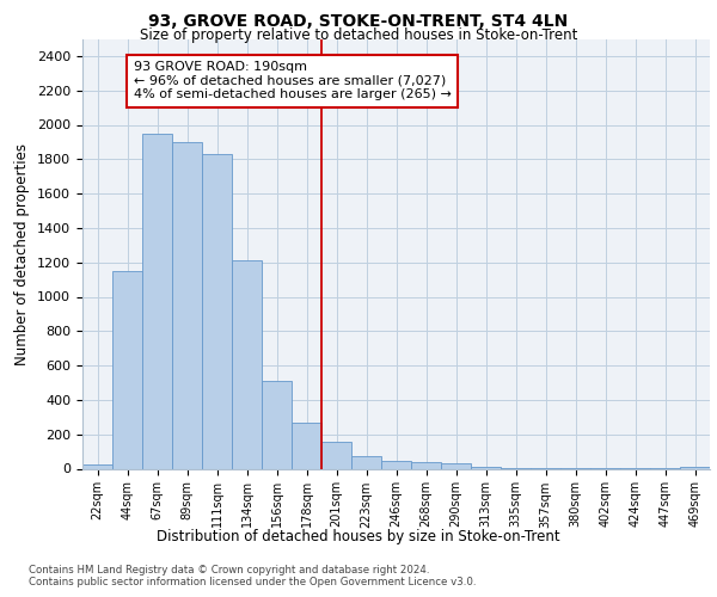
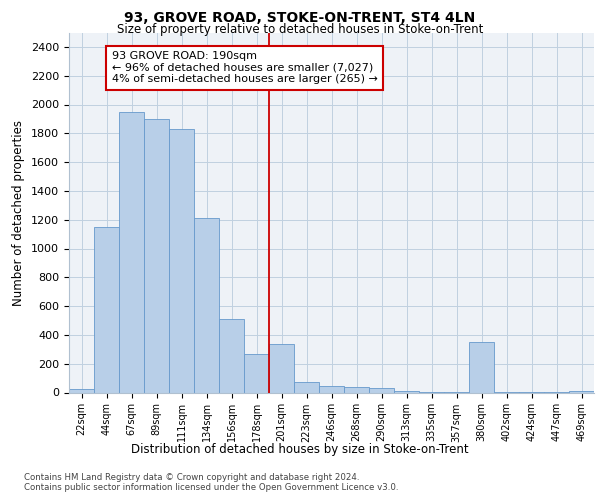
201sqm: 160 -> 340
380sqm: 0 -> 350
